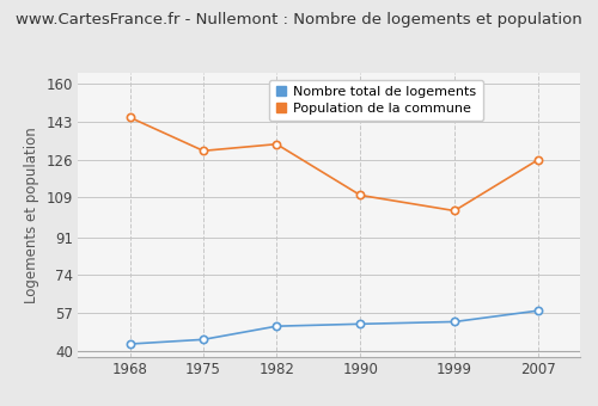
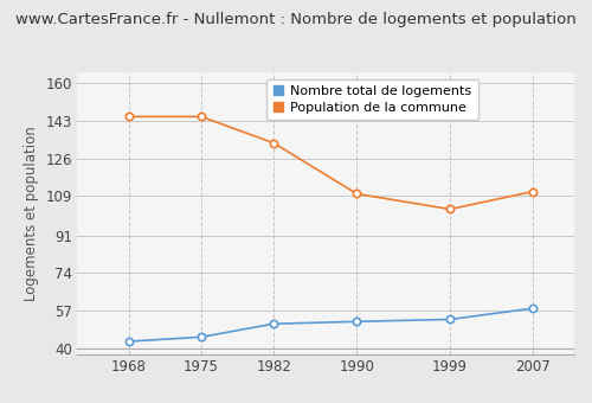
Population de la commune/1975: 130 -> 145
Population de la commune/2007: 126 -> 111
